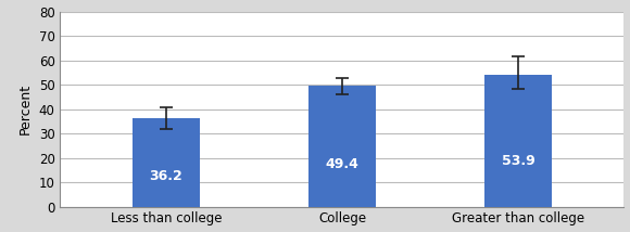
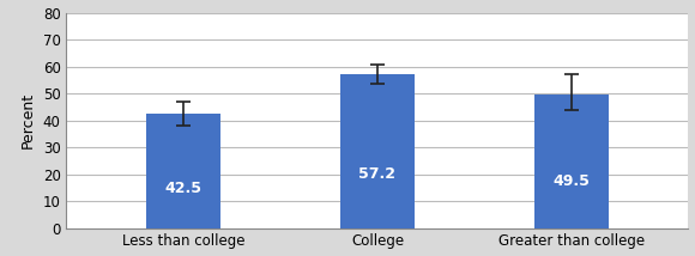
Less than college: 36.2 -> 42.5
College: 49.4 -> 57.2
Greater than college: 53.9 -> 49.5
